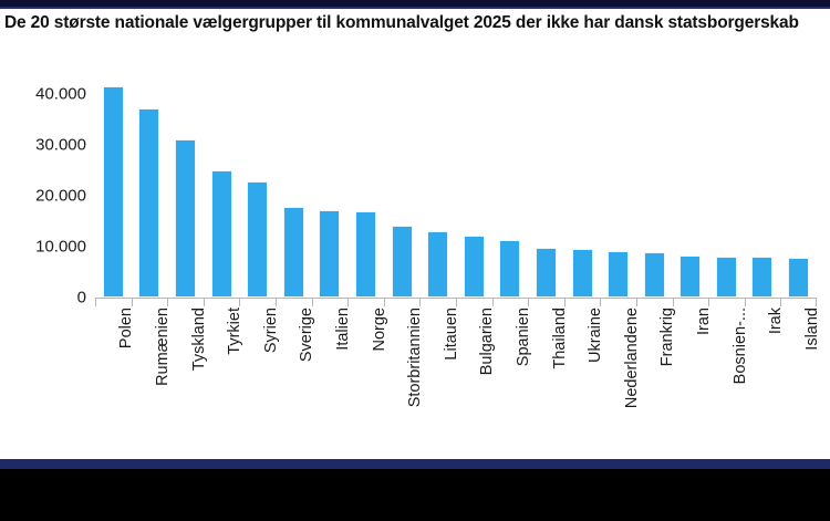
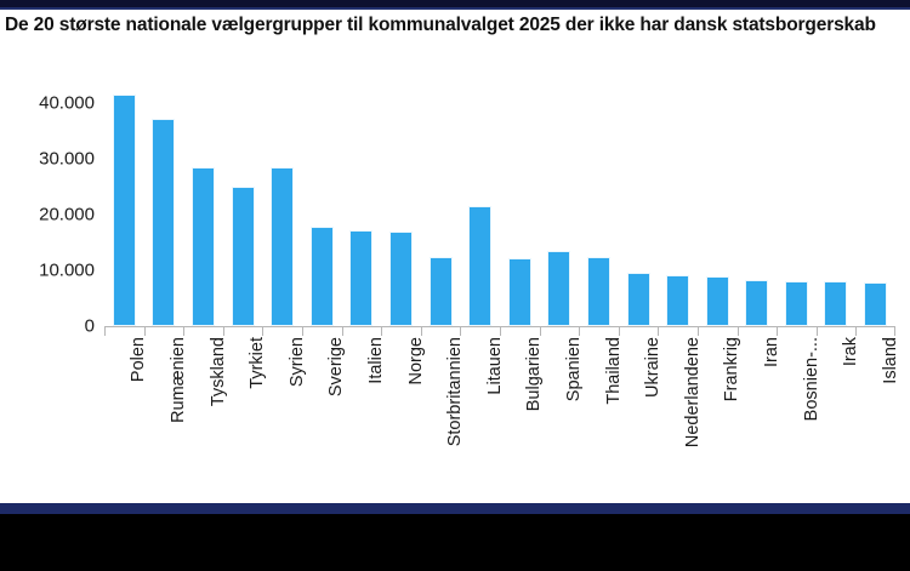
Tyskland: 31000 -> 28000
Syrien: 22000 -> 28000
Storbritannien: 14000 -> 12000
Litauen: 13000 -> 21000
Spanien: 11000 -> 13000
Thailand: 9000 -> 12000
